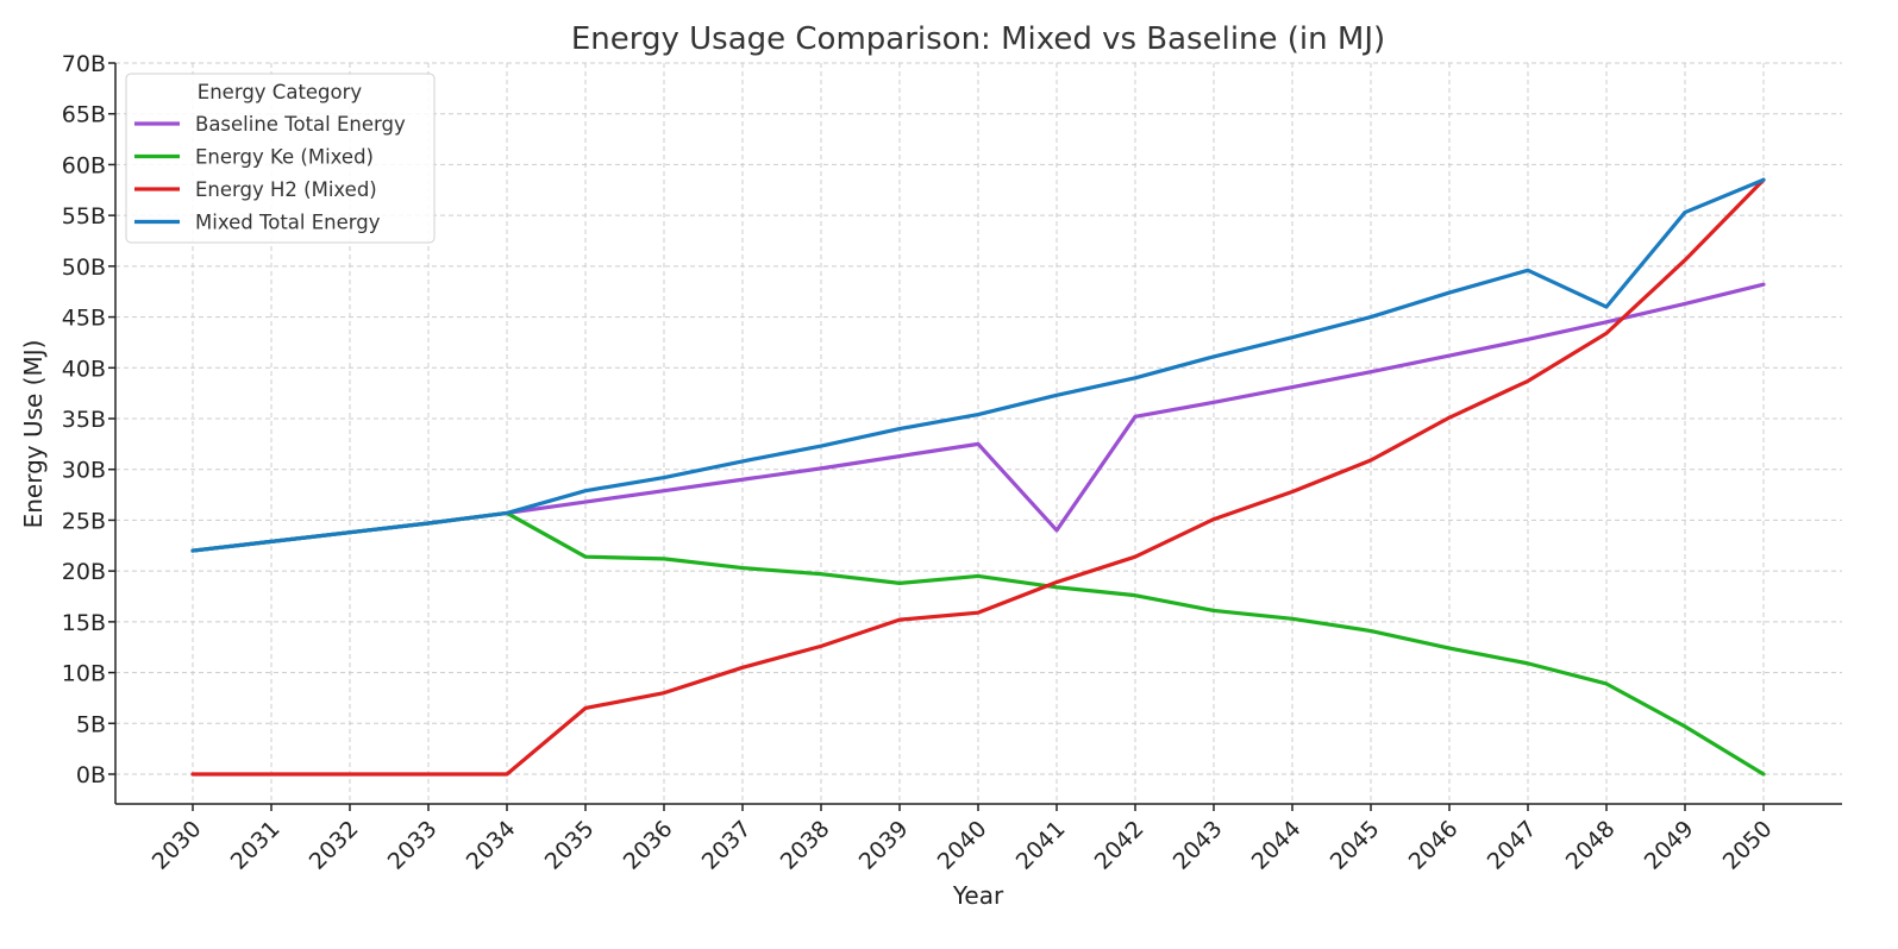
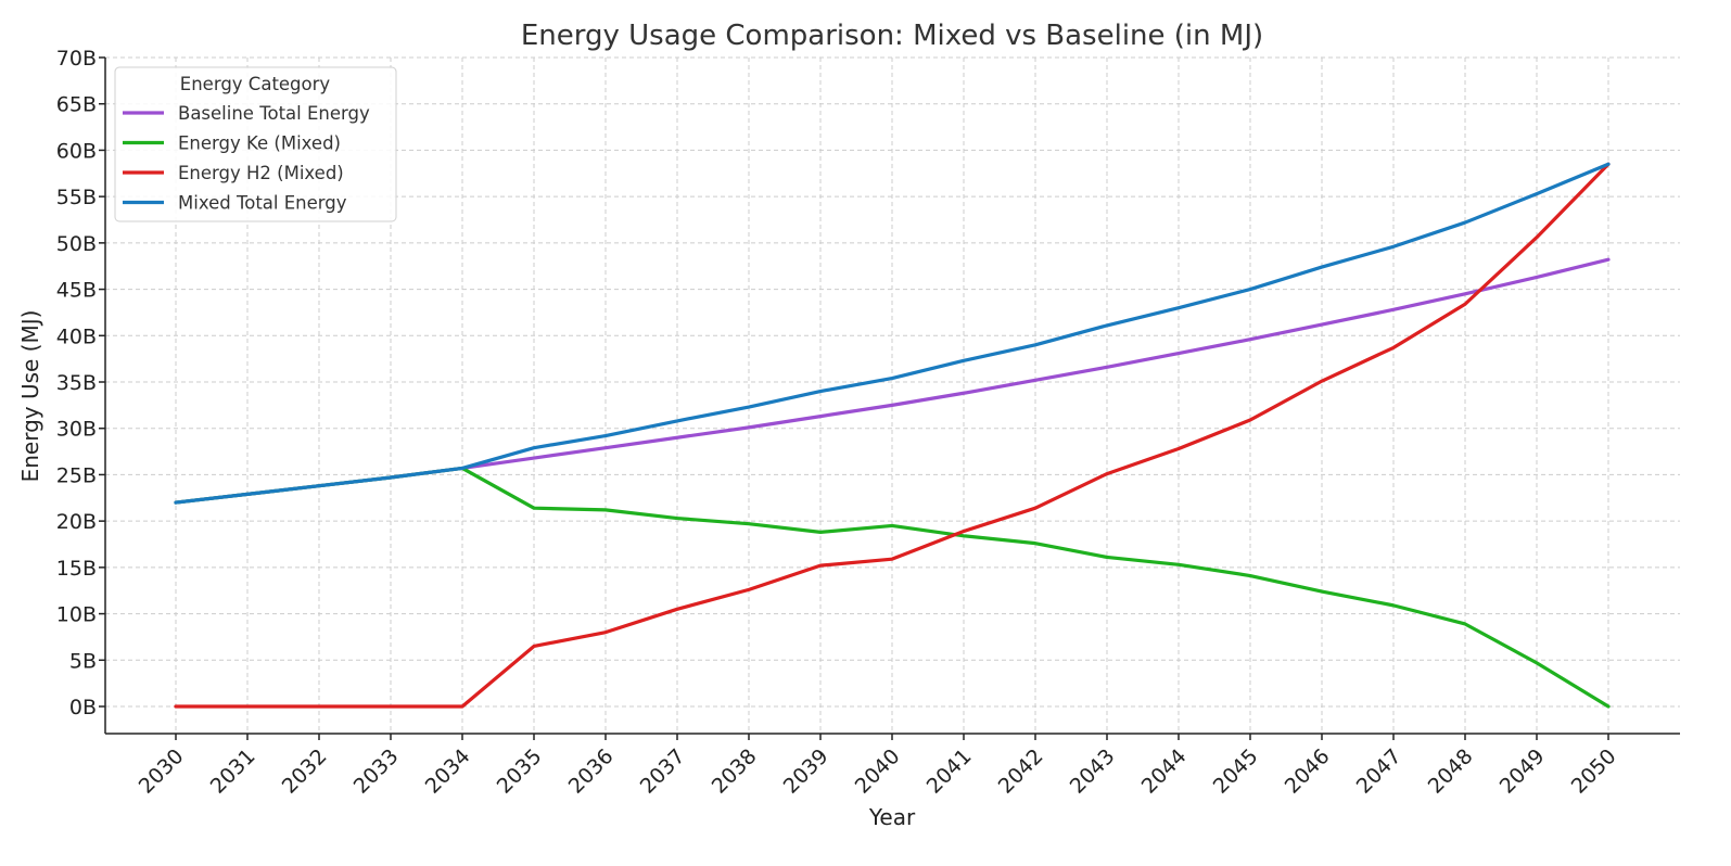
Baseline Total Energy/2041: 24B -> 34B
Mixed Total Energy/2048: 46B -> 52B
